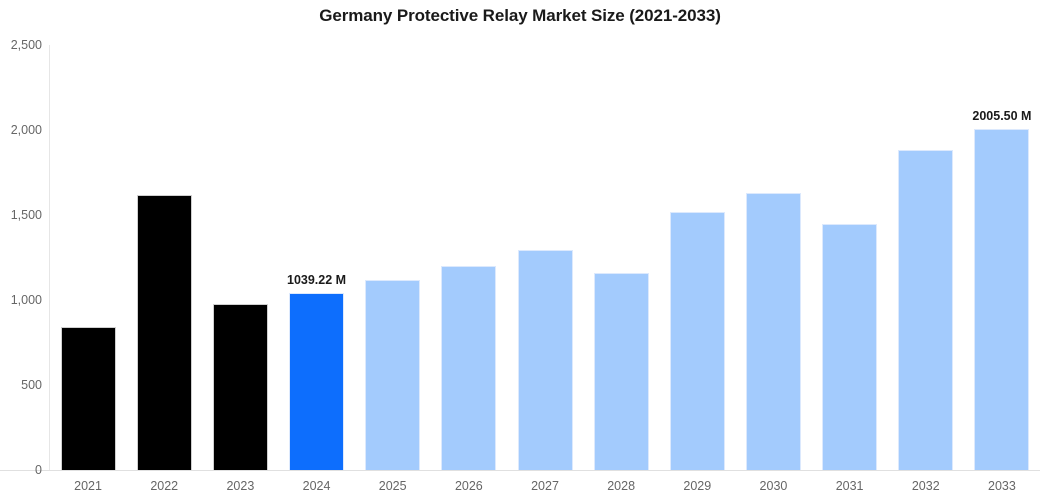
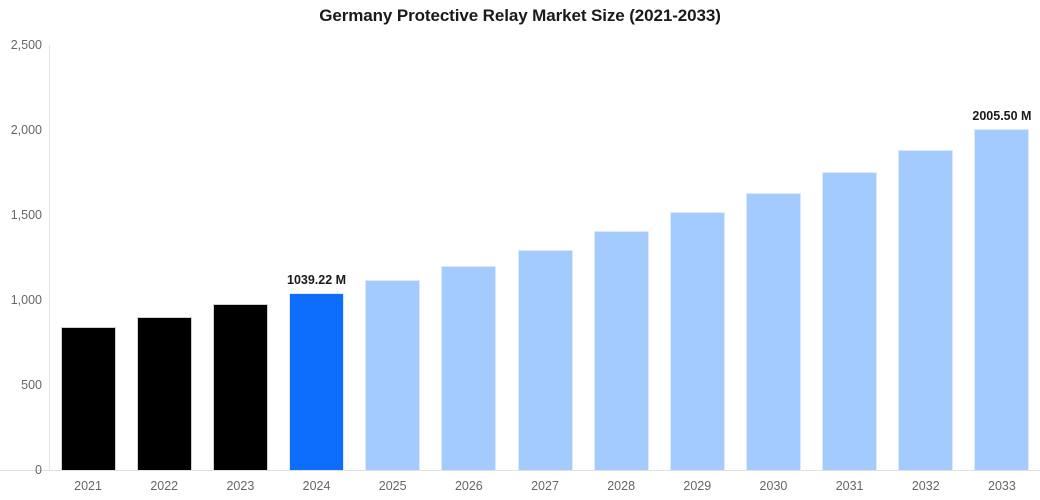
2022: 1620 -> 900
2028: 1160 -> 1410
2031: 1450 -> 1750
